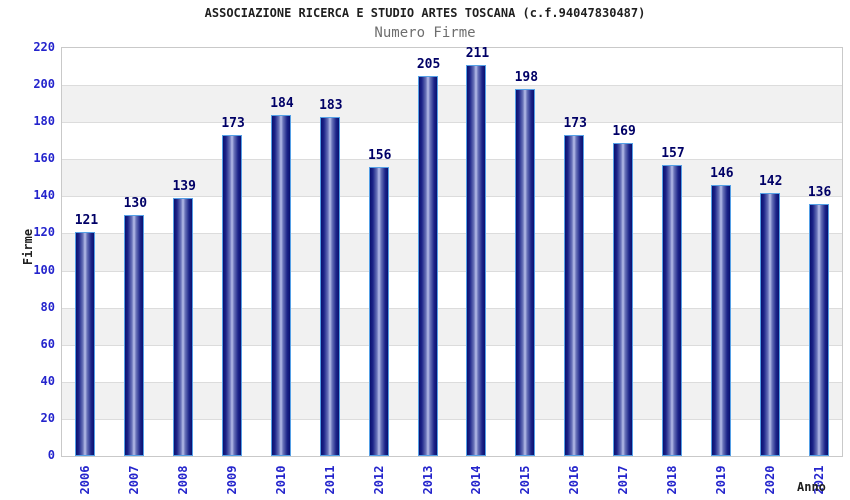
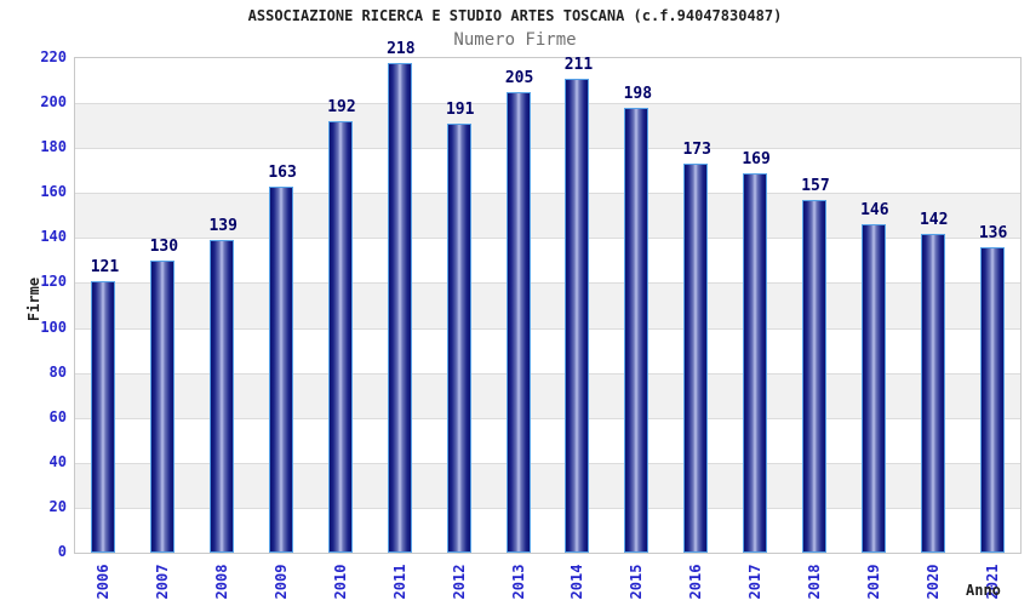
2009: 173 -> 163
2010: 184 -> 192
2011: 183 -> 218
2012: 156 -> 191
